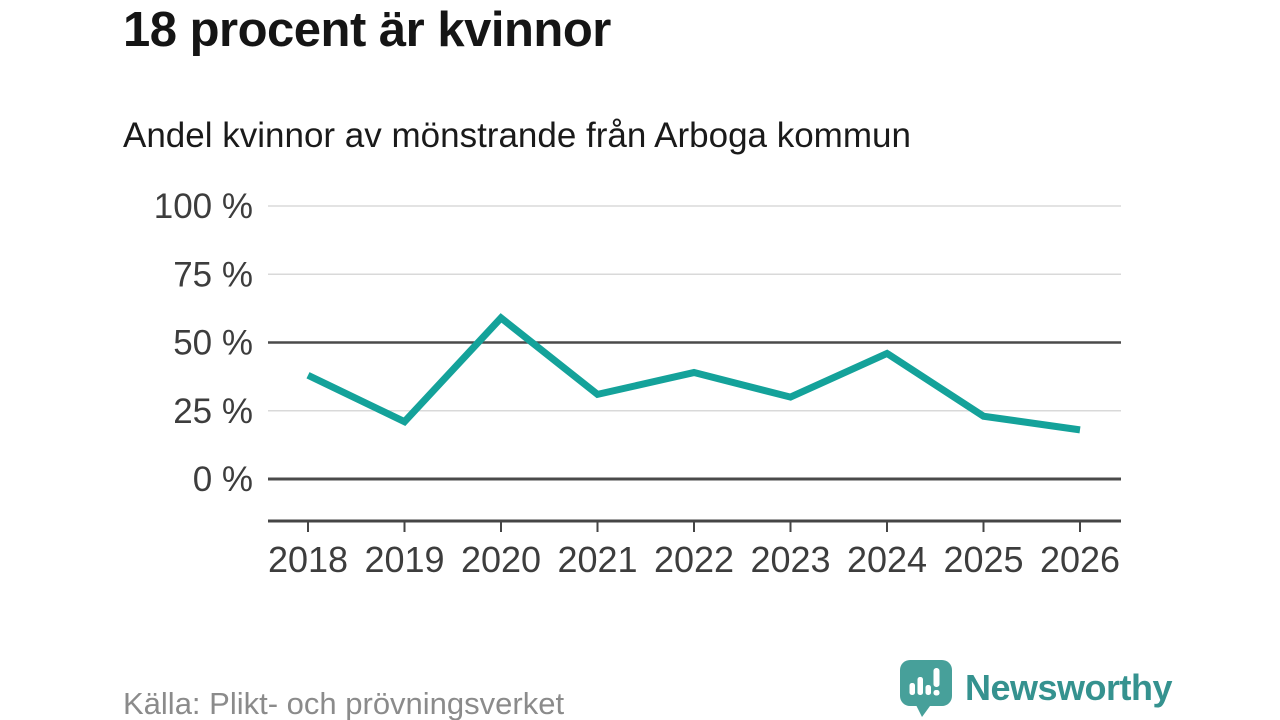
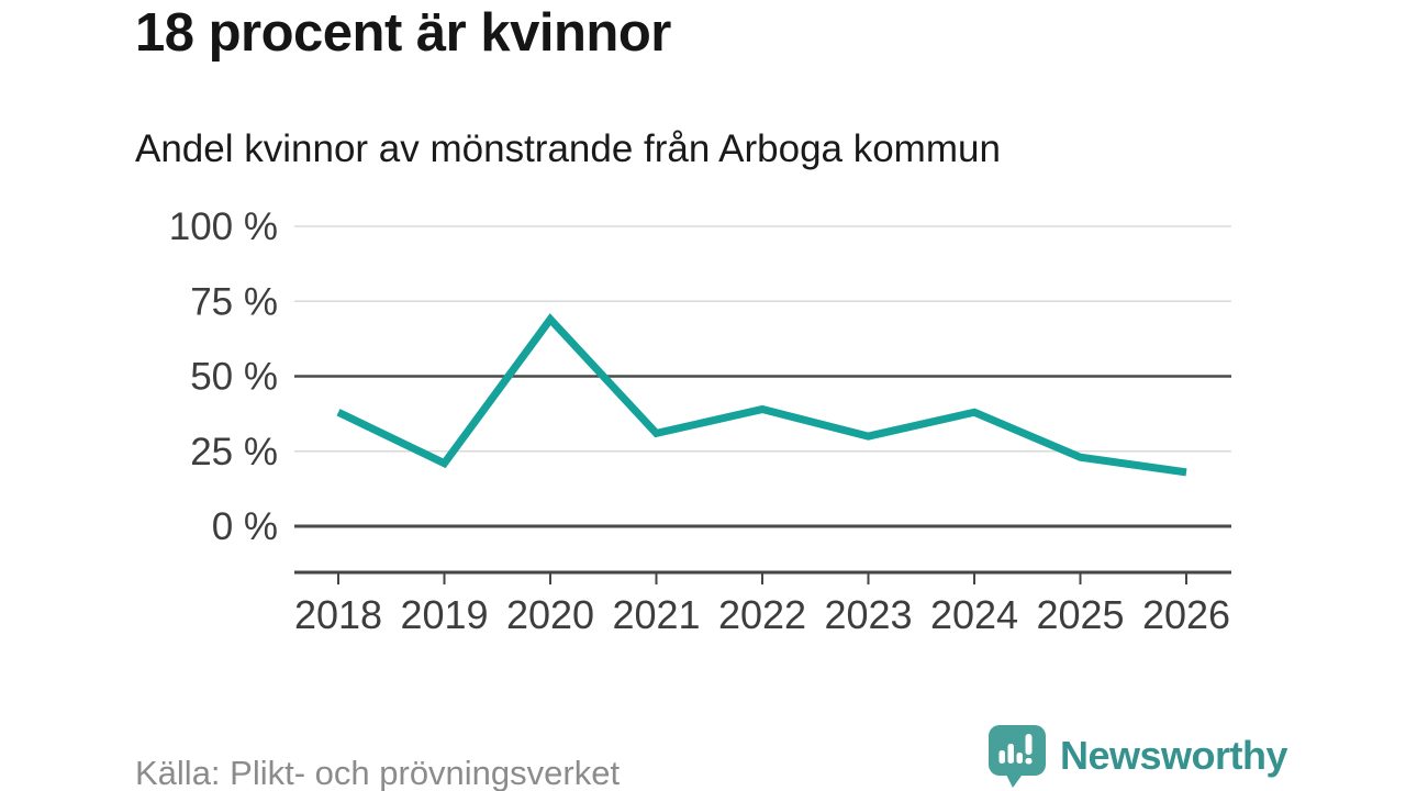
2020: 59% -> 69%
2024: 46% -> 38%
